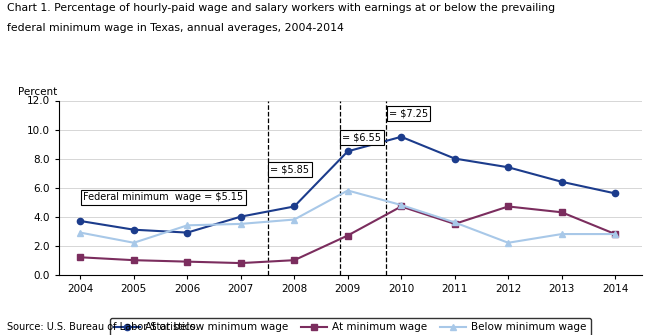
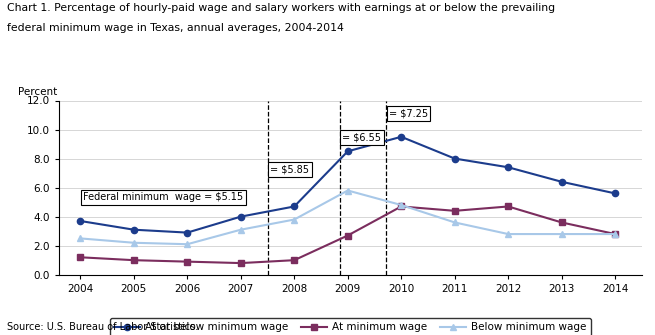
Below minimum wage/2004: 2.9 -> 2.5
Below minimum wage/2006: 3.4 -> 2.1
Below minimum wage/2007: 3.5 -> 3.1
At minimum wage/2011: 3.5 -> 4.4
Below minimum wage/2012: 2.2 -> 2.8
At minimum wage/2013: 4.3 -> 3.6
